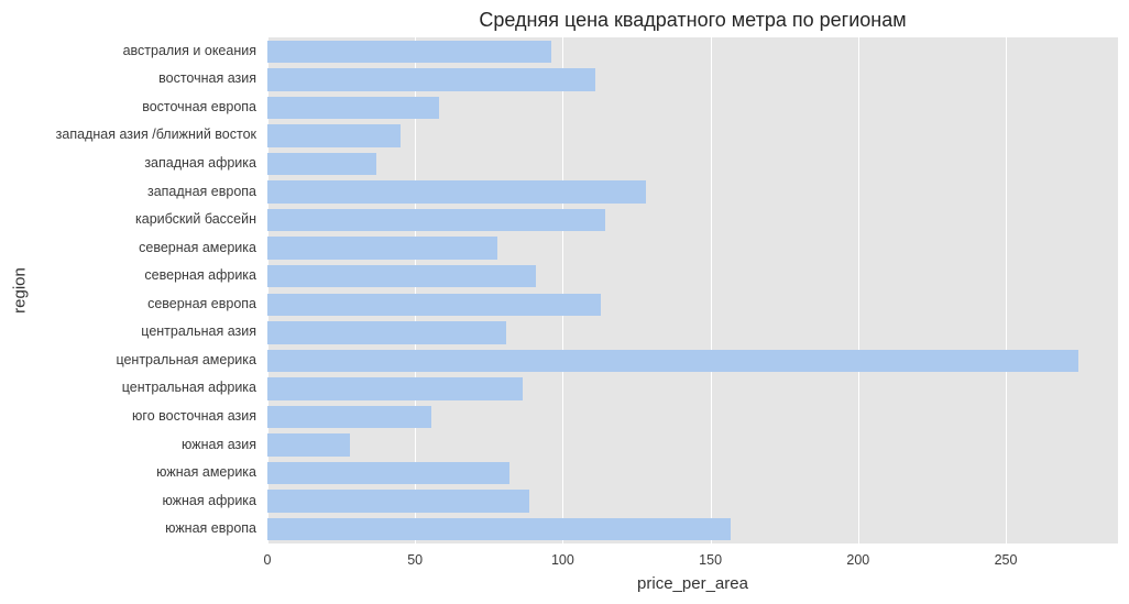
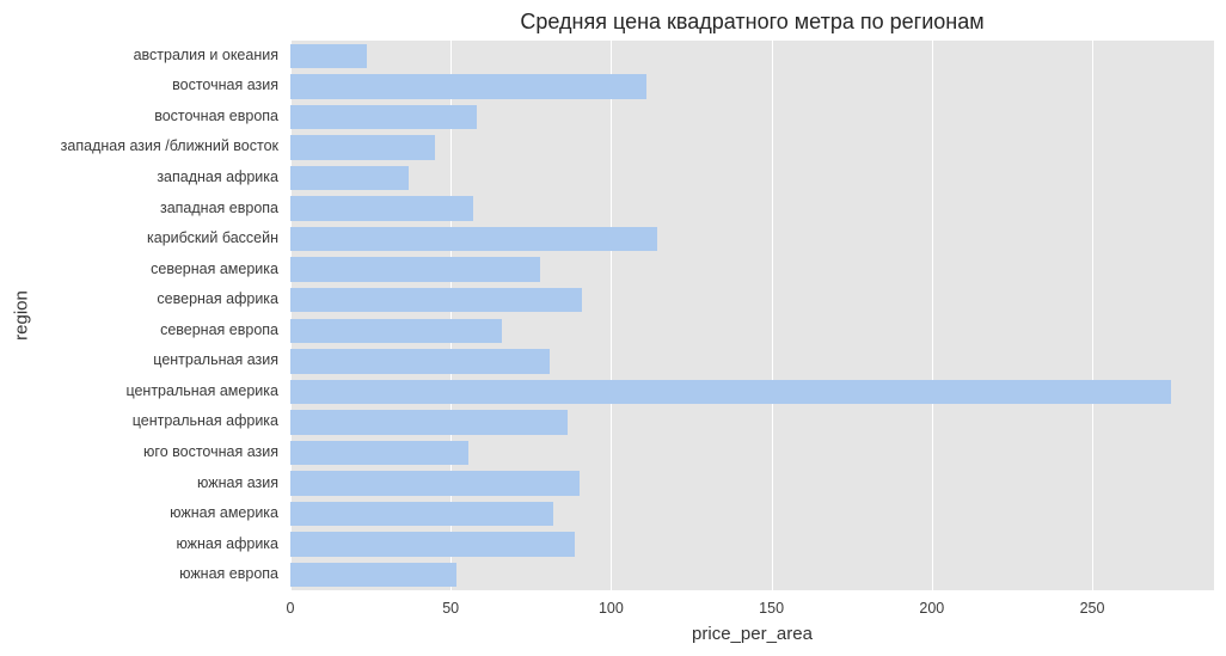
австралия и океания: 96 -> 24
западная европа: 128 -> 57
северная европа: 113 -> 66
южная азия: 28 -> 90
южная европа: 157 -> 52
